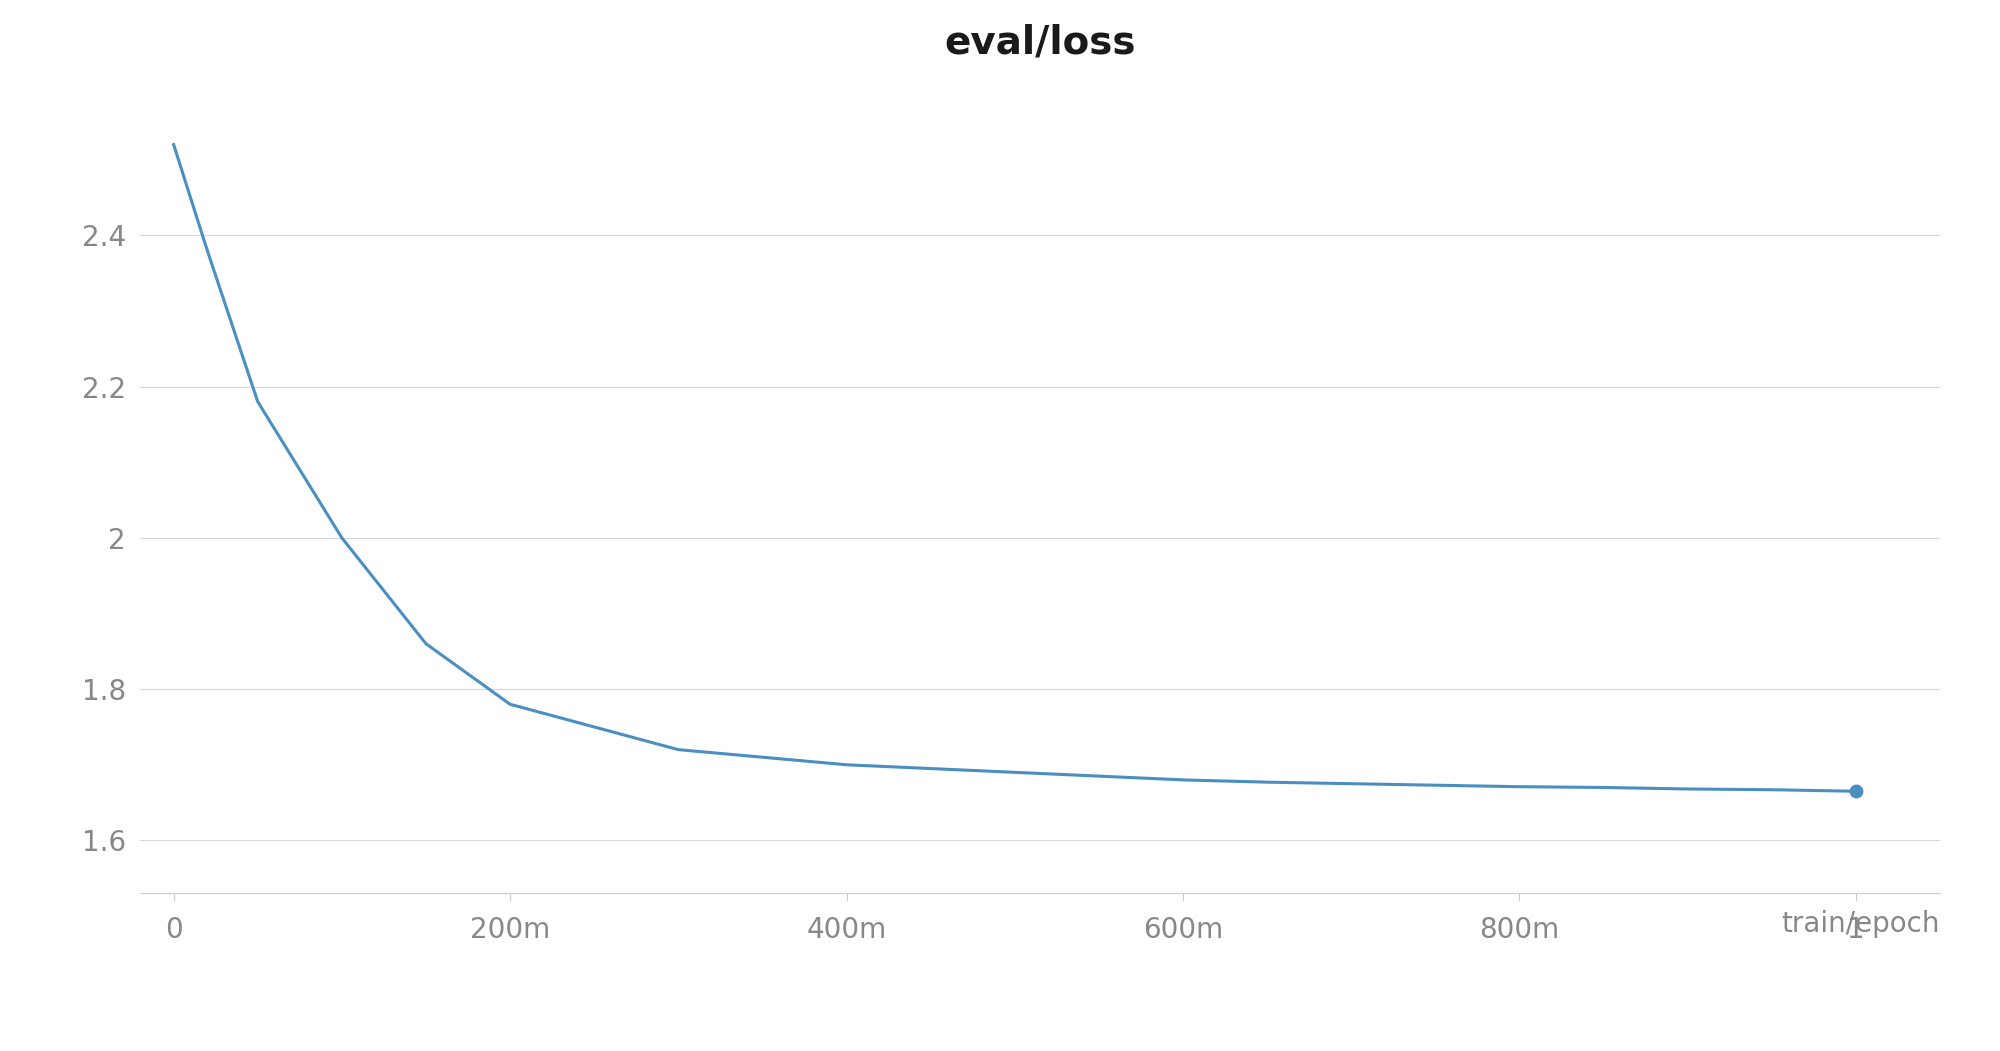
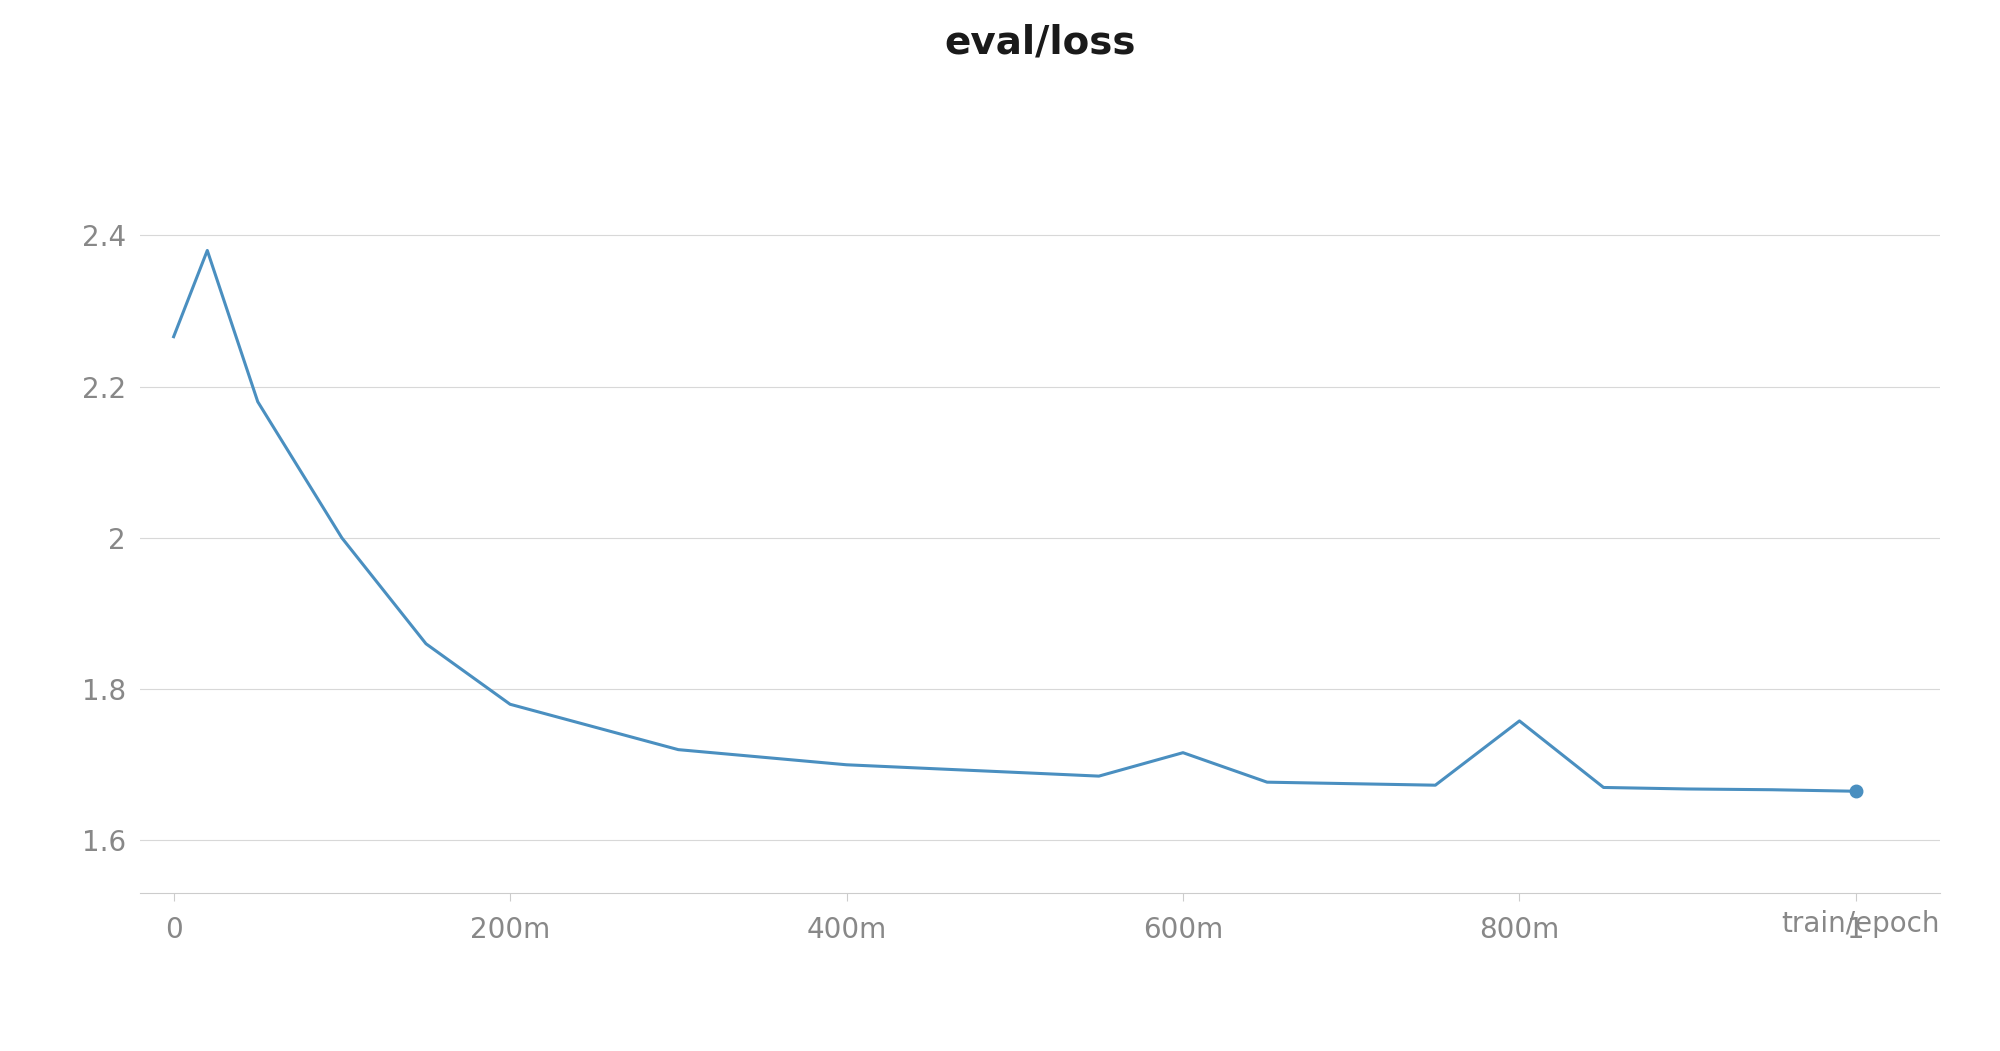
0: 2.520 -> 2.266
600m: 1.680 -> 1.716
800m: 1.671 -> 1.758
